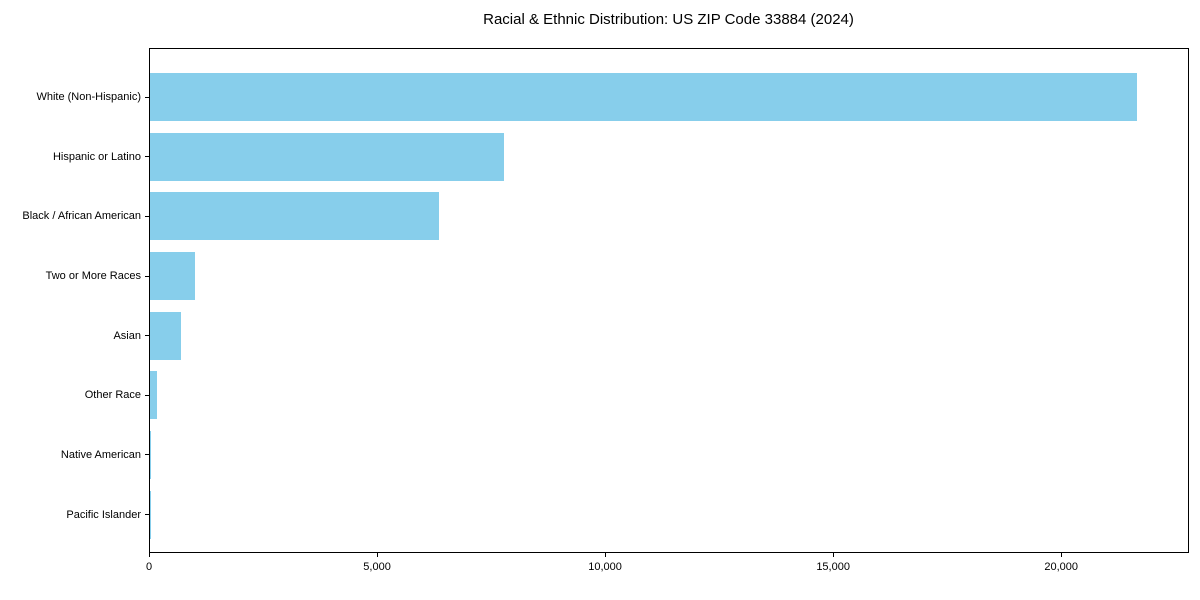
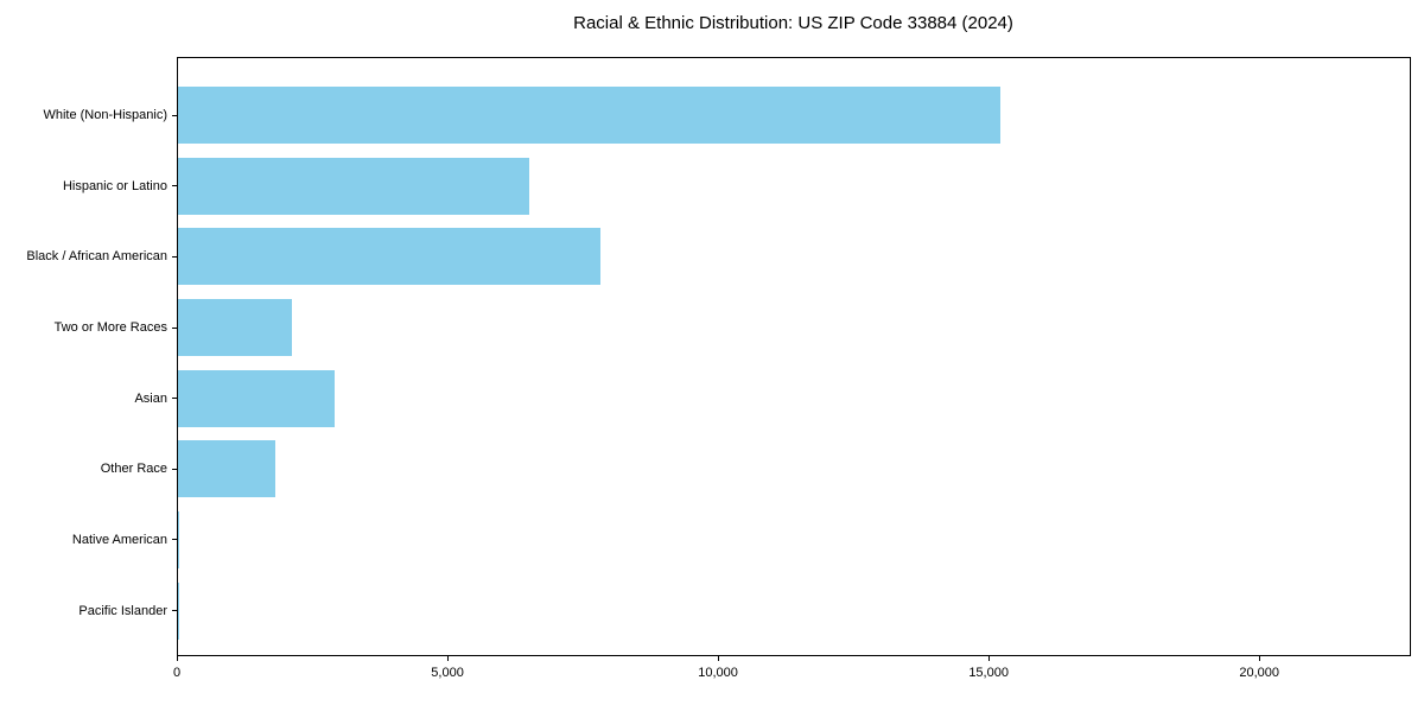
White (Non-Hispanic): 21600 -> 15200
Hispanic or Latino: 7800 -> 6500
Black / African American: 6300 -> 7800
Two or More Races: 1000 -> 2100
Asian: 700 -> 2900
Other Race: 200 -> 1800
